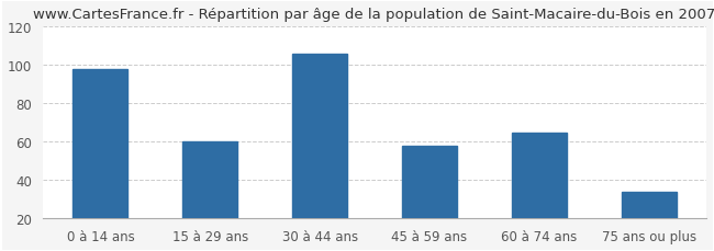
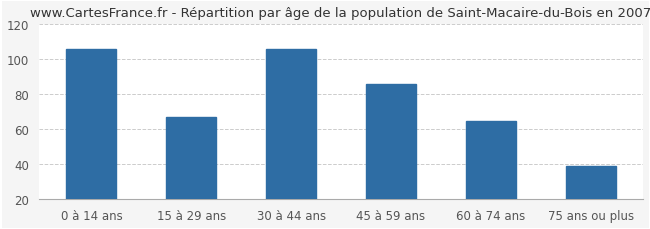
0 à 14 ans: 98 -> 106
15 à 29 ans: 60 -> 67
45 à 59 ans: 58 -> 86
75 ans ou plus: 34 -> 39
